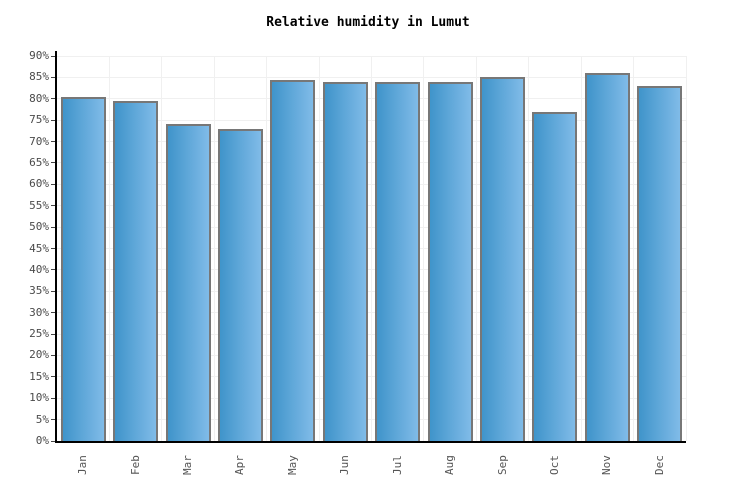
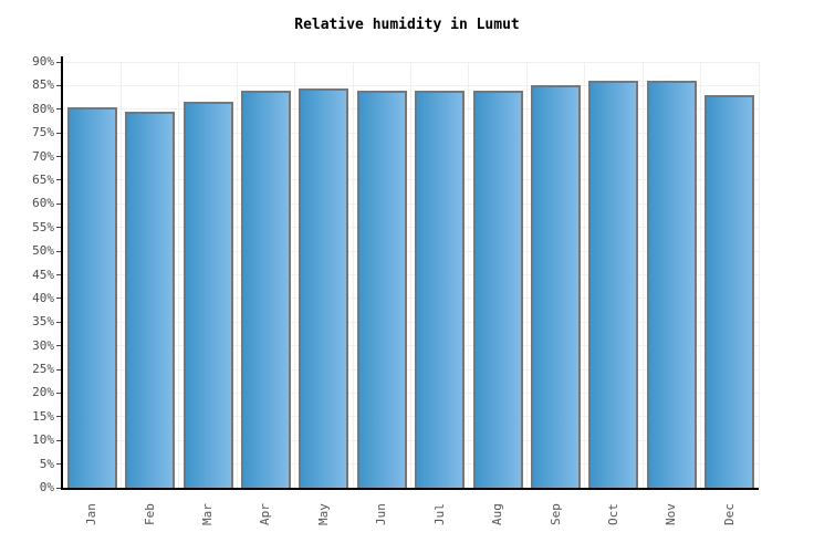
Mar: 74% -> 82%
Apr: 73% -> 84%
Oct: 77% -> 86%
